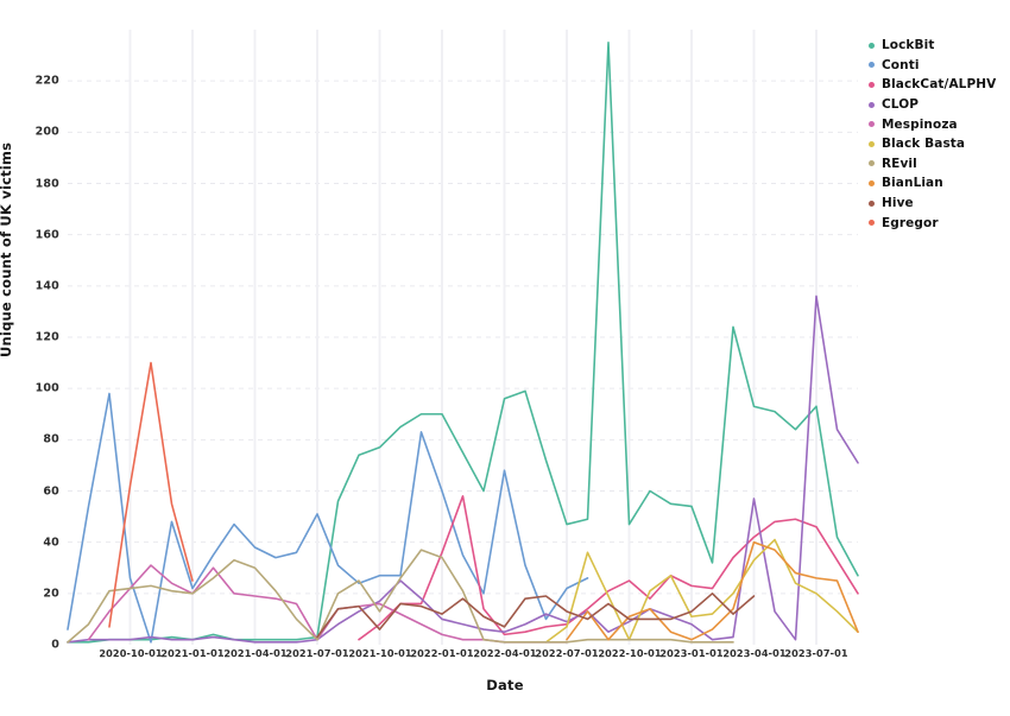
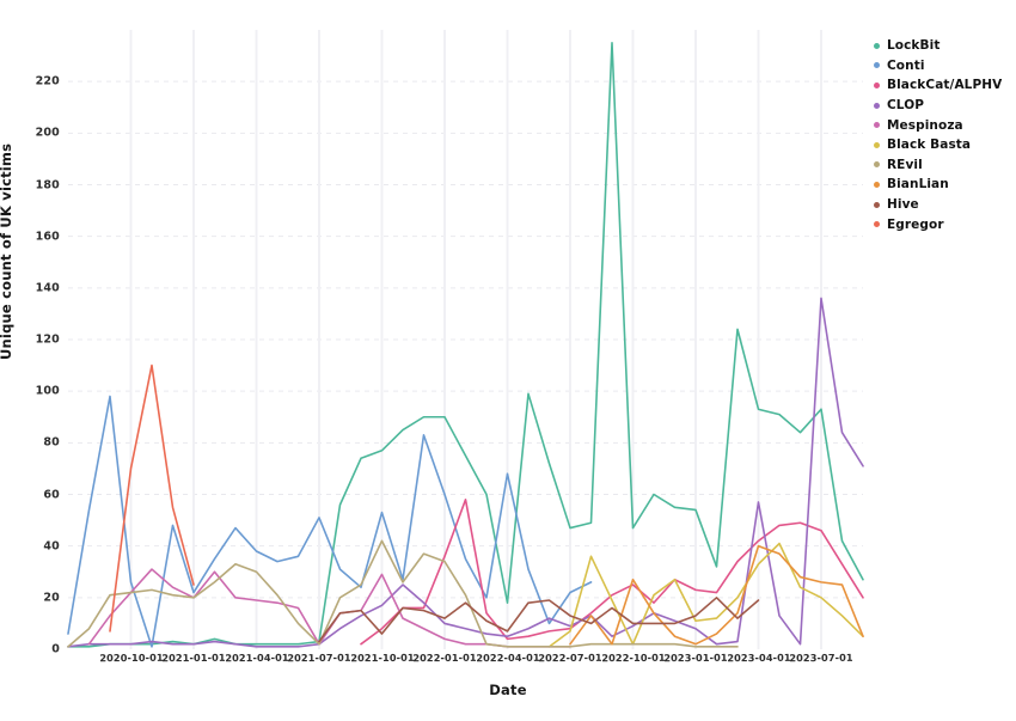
Egregor/2020-10-01: 62 -> 70
Conti/2021-10-01: 27 -> 53
Mespinoza/2021-10-01: 16 -> 29
REvil/2021-10-01: 13 -> 42
LockBit/2022-04-01: 96 -> 18
BianLian/2022-10-01: 11 -> 27
